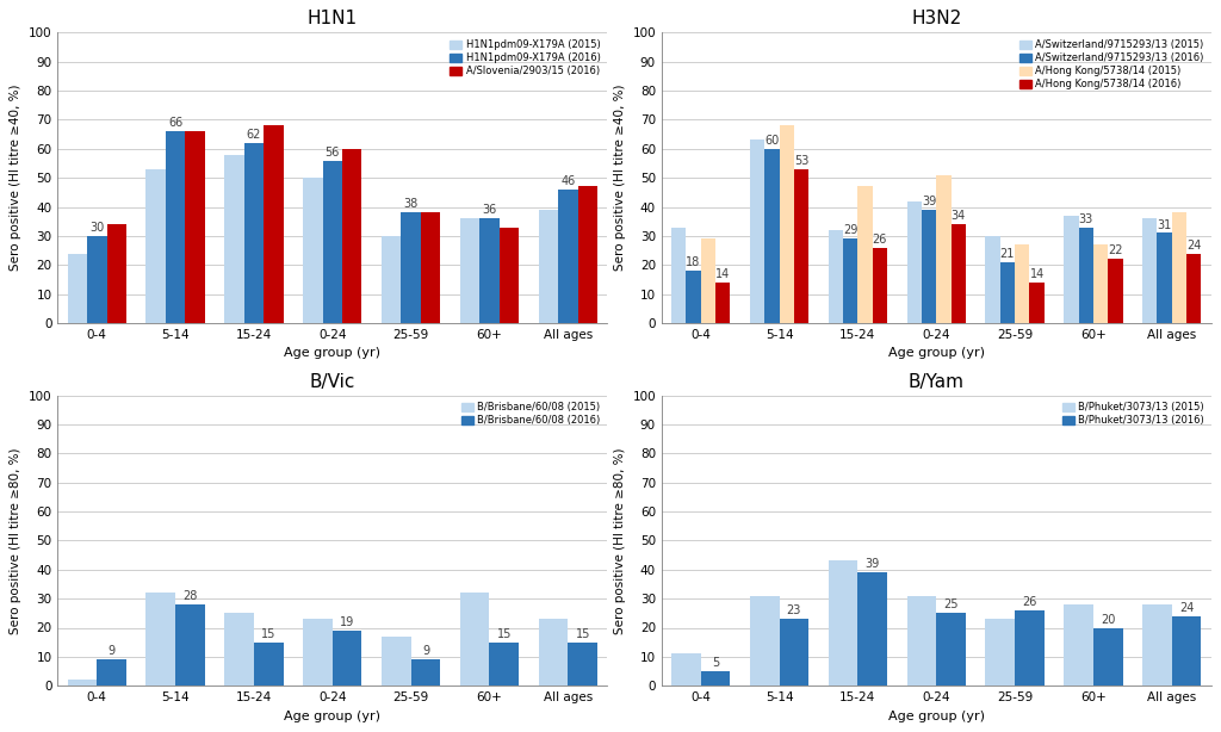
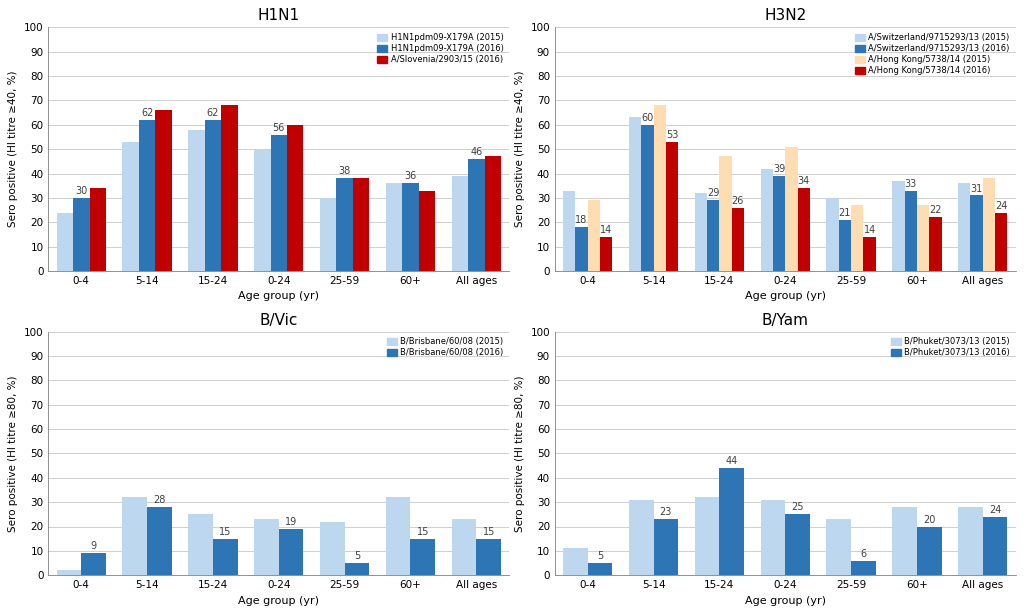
H1N1/H1N1pdm09-X179A (2016)/5-14: 66 -> 62
B/Vic/B/Brisbane/60/08 (2015)/25-59: 17 -> 22
B/Vic/B/Brisbane/60/08 (2016)/25-59: 9 -> 5
B/Yam/B/Phuket/3073/13 (2015)/15-24: 43 -> 32
B/Yam/B/Phuket/3073/13 (2016)/15-24: 39 -> 44
B/Yam/B/Phuket/3073/13 (2016)/25-59: 26 -> 6
